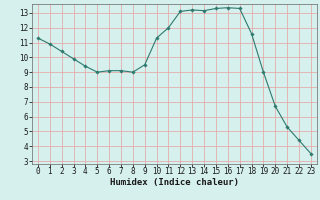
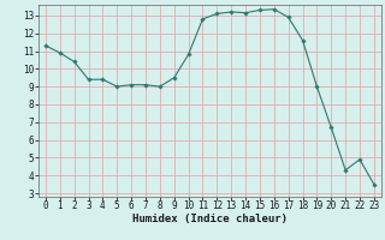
3: 9.9 -> 9.4
10: 11.3 -> 10.8
11: 12.0 -> 12.8
17: 13.3 -> 12.9
21: 5.3 -> 4.3
22: 4.4 -> 4.9
